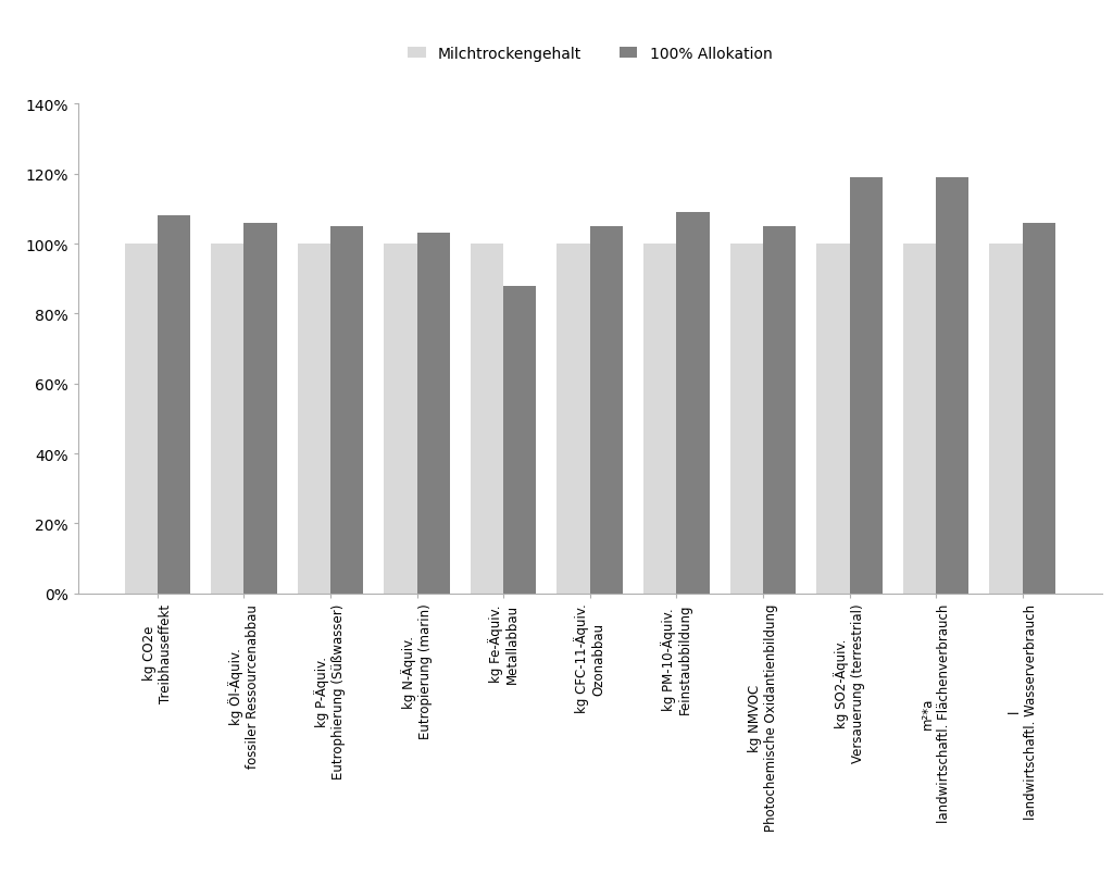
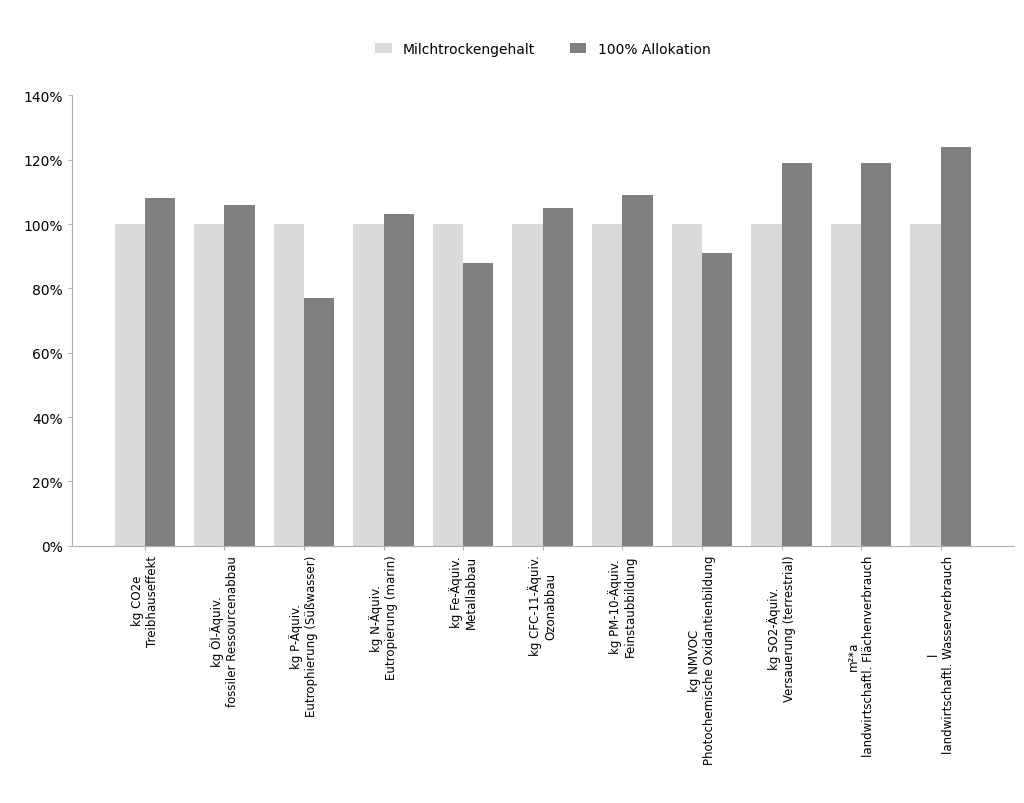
100% Allokation/kg P-Äquiv. Eutrophierung (Süßwasser): 105% -> 77%
100% Allokation/kg NMVOC Photochemische Oxidantienbildung: 105% -> 91%
100% Allokation/l landwirtschaftl. Wasserverbrauch: 106% -> 124%
